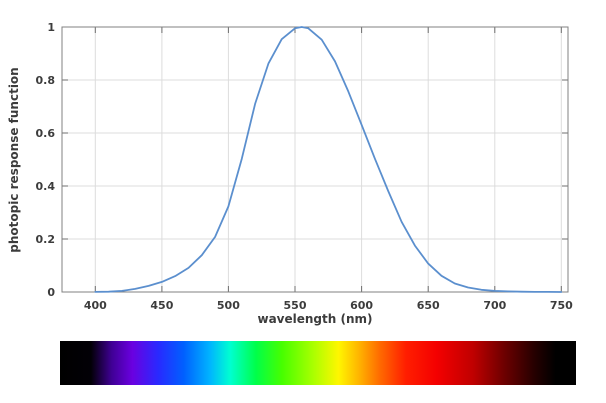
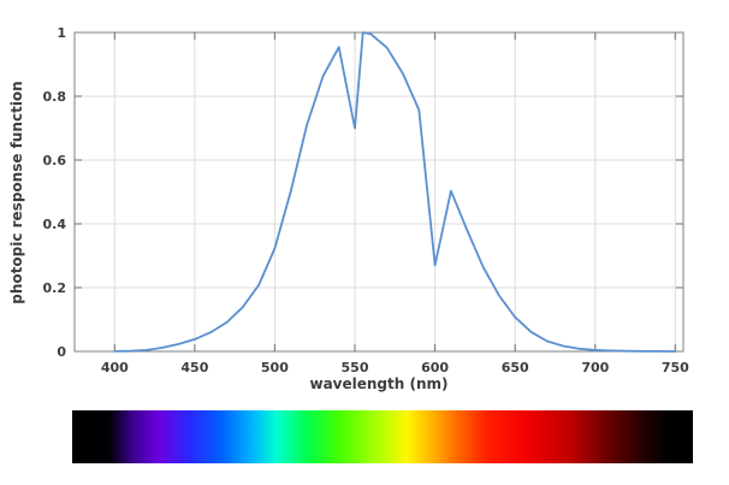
550: 0.99 -> 0.70
600: 0.63 -> 0.27
